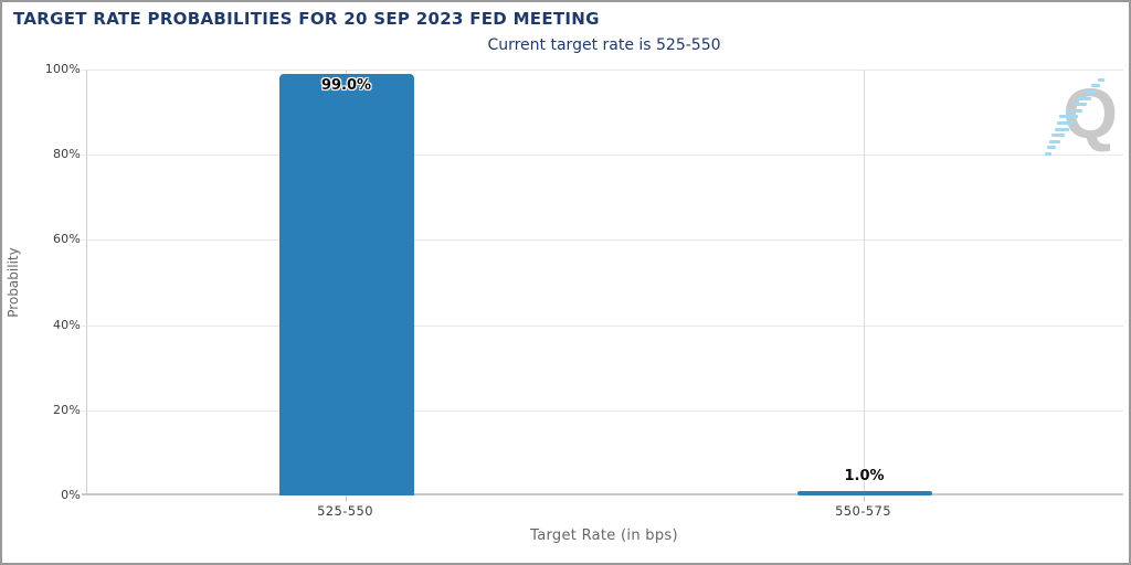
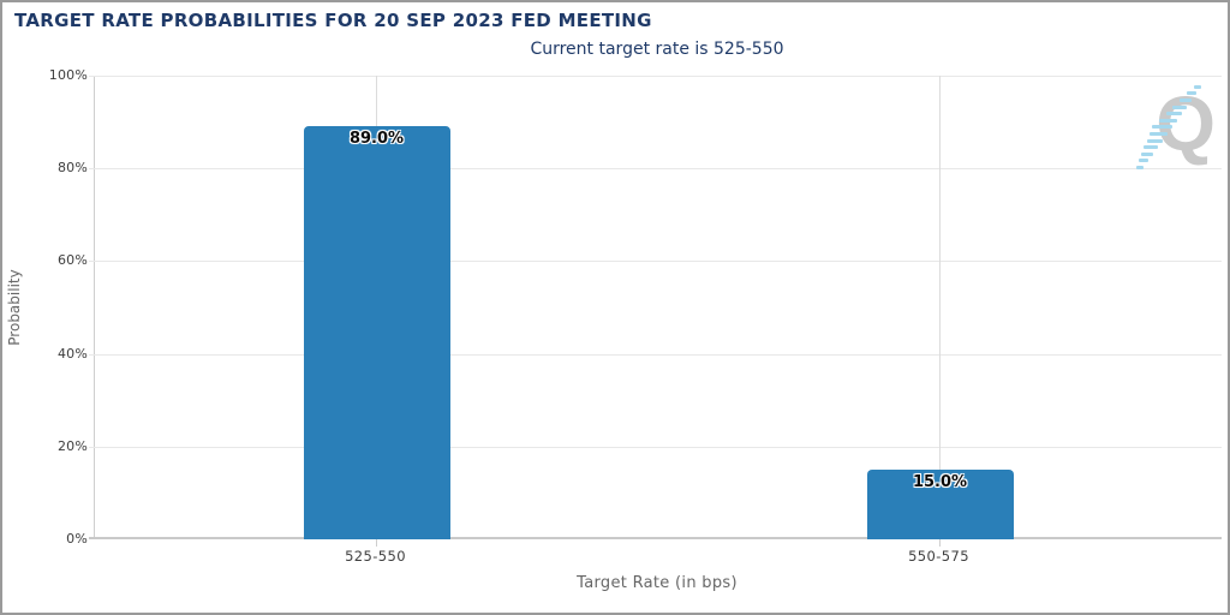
525-550: 99.0% -> 89.0%
550-575: 1.0% -> 15.0%
